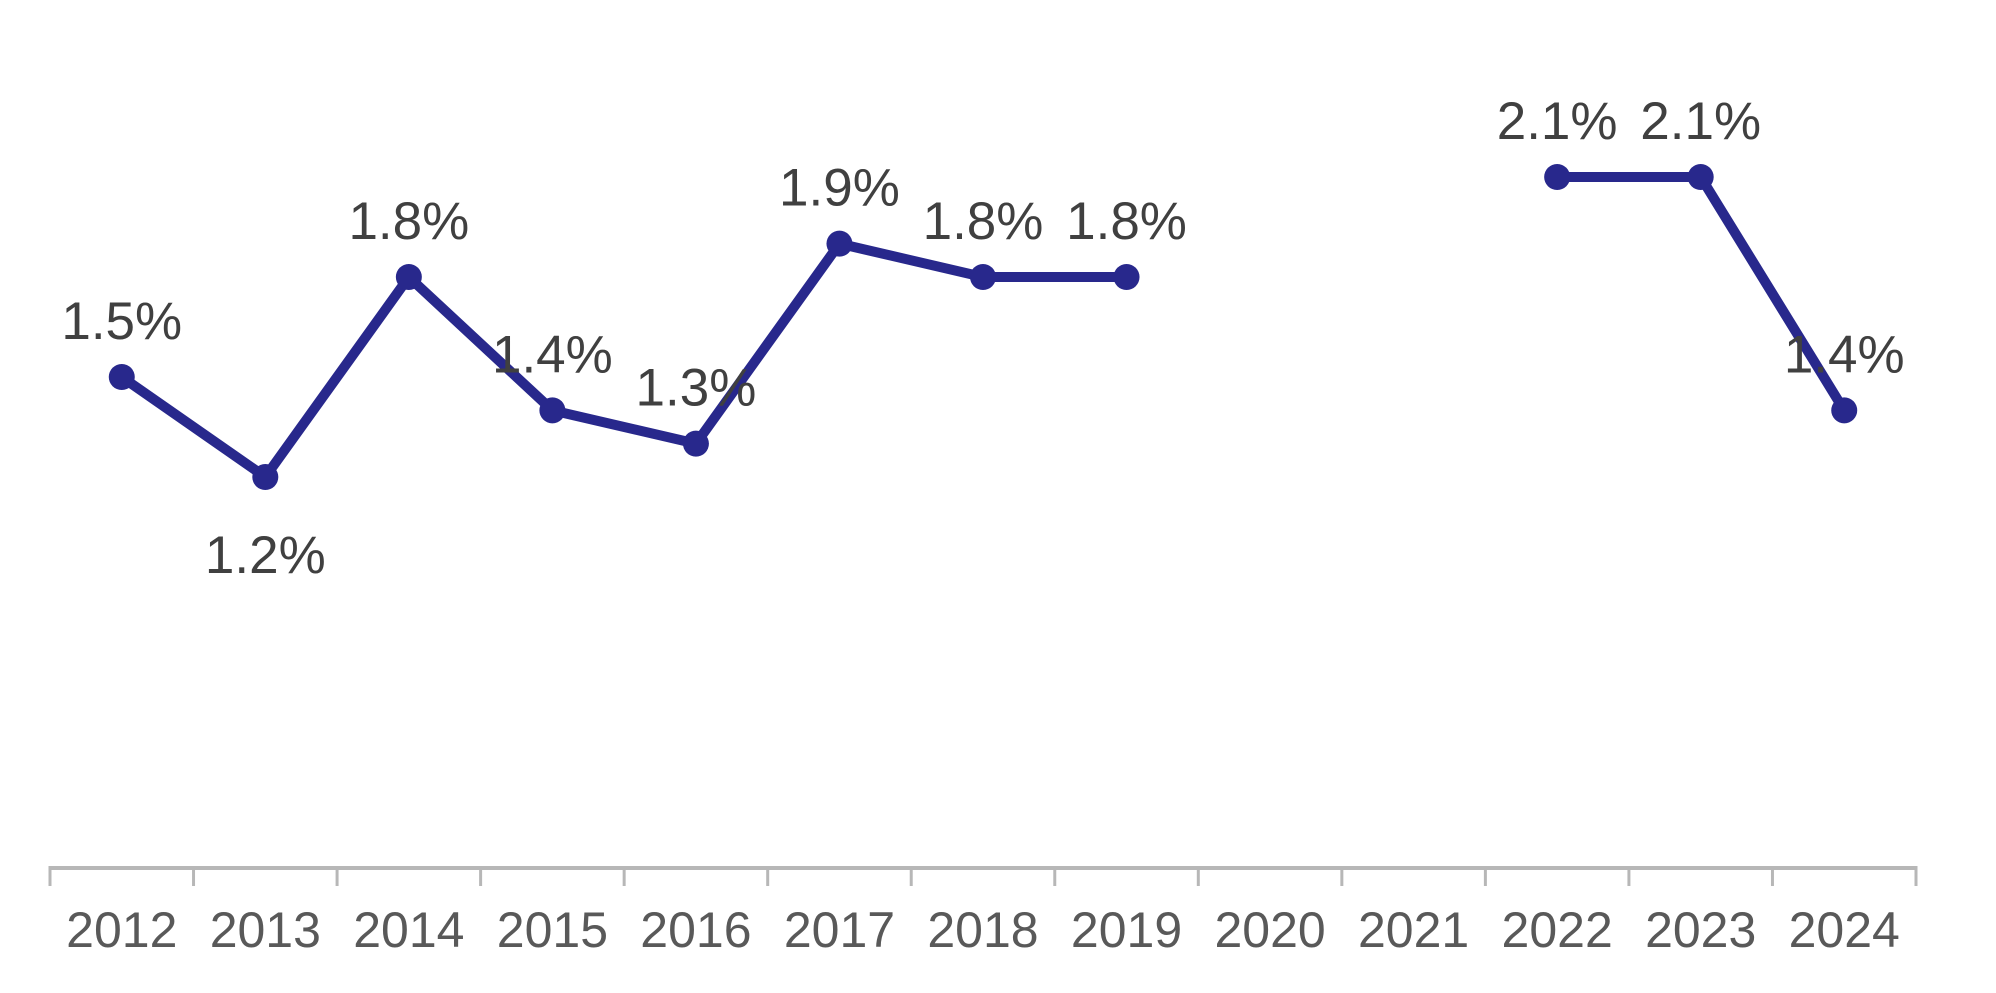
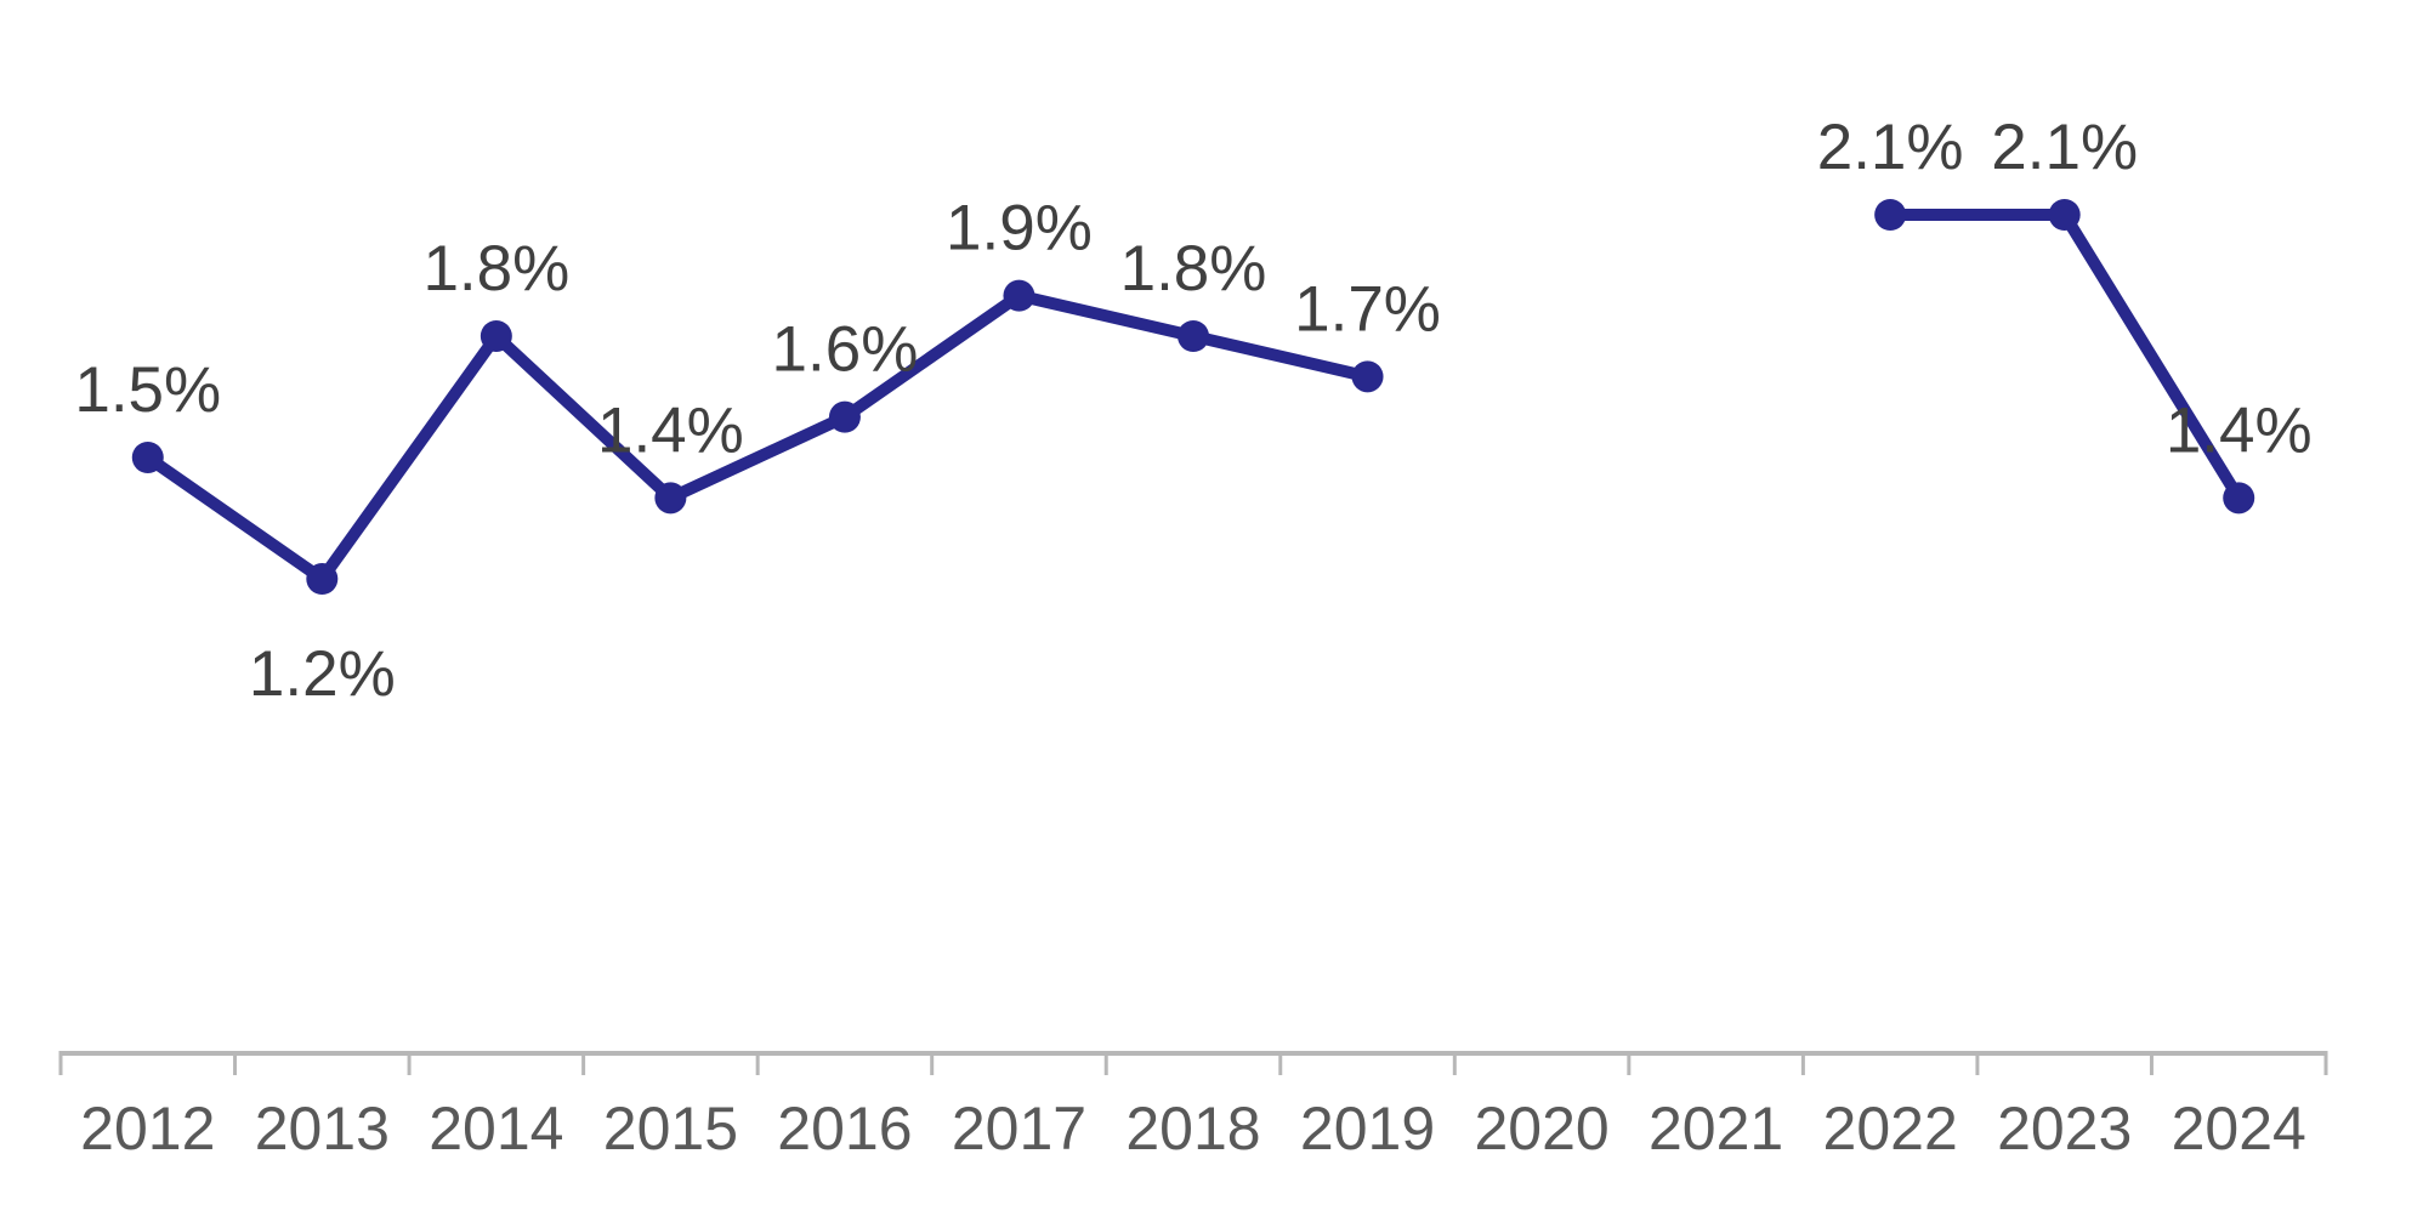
2016: 1.3% -> 1.6%
2019: 1.8% -> 1.7%
